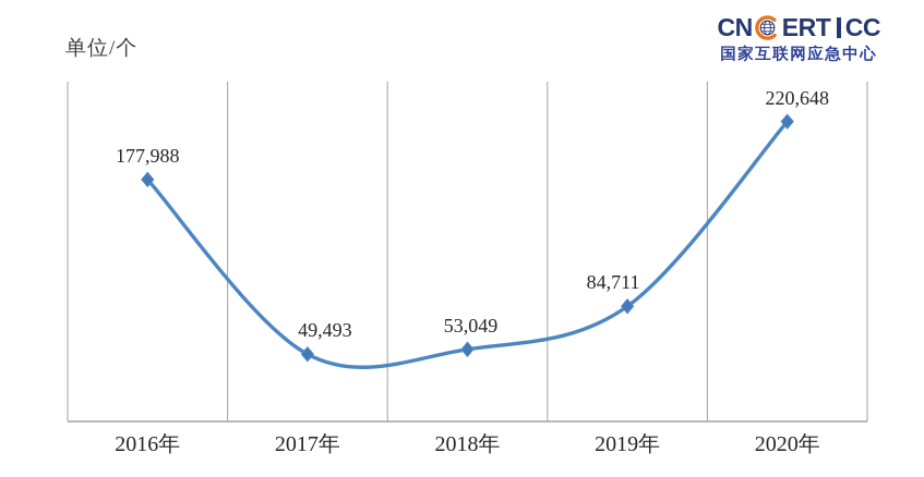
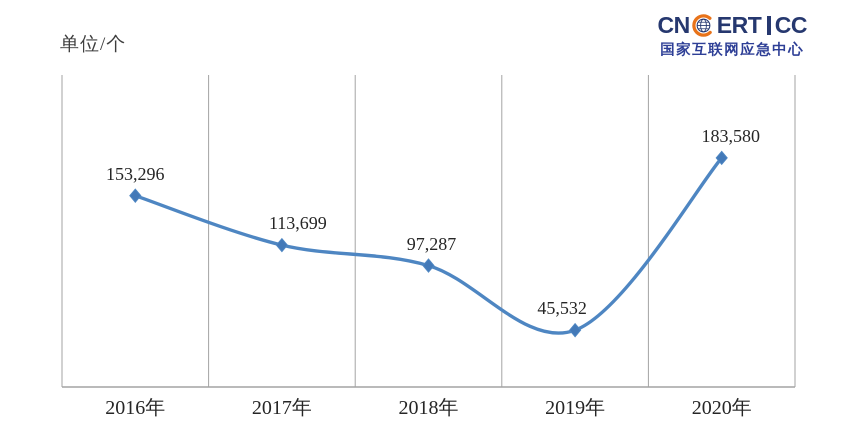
2016年: 177,988 -> 153,296
2017年: 49,493 -> 113,699
2018年: 53,049 -> 97,287
2019年: 84,711 -> 45,532
2020年: 220,648 -> 183,580
